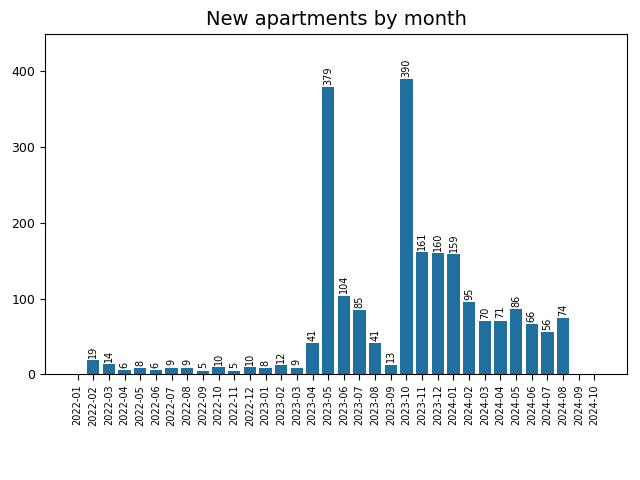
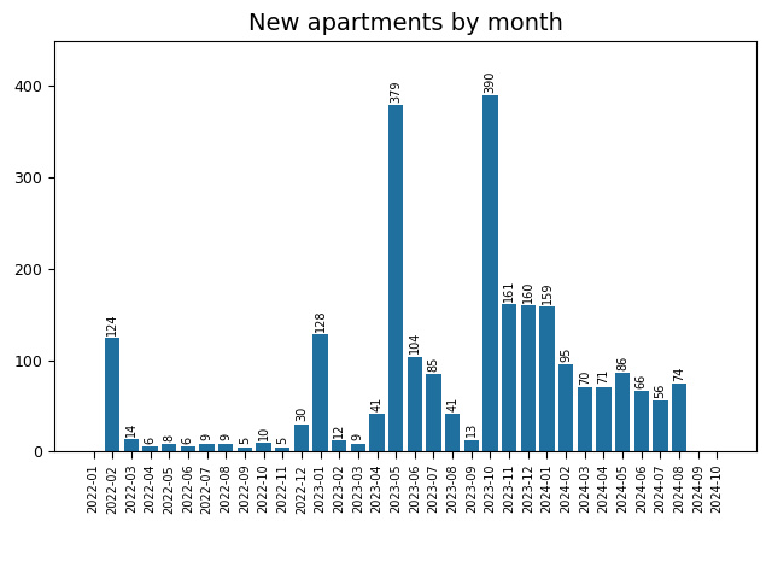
2022-02: 19 -> 124
2022-12: 10 -> 30
2023-01: 8 -> 128
